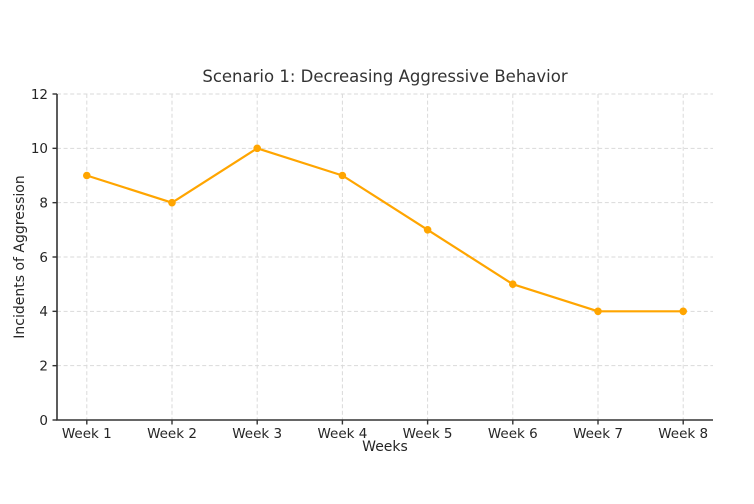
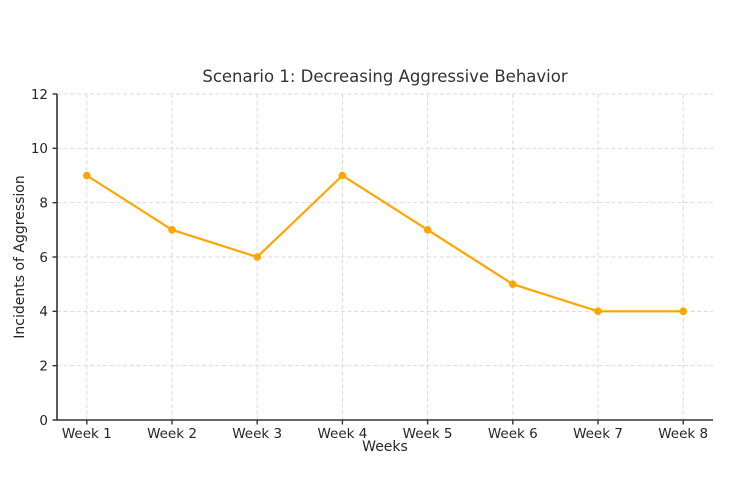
Week 2: 8 -> 7
Week 3: 10 -> 6
